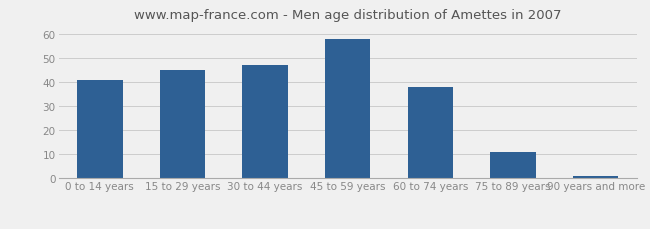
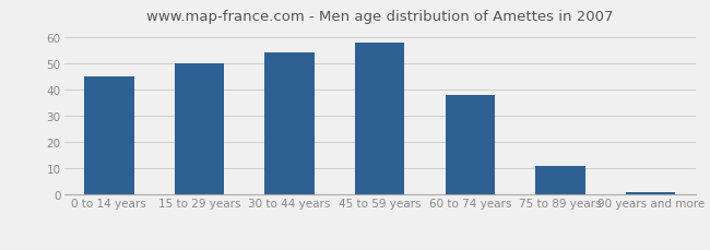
0 to 14 years: 41 -> 45
15 to 29 years: 45 -> 50
30 to 44 years: 47 -> 54
